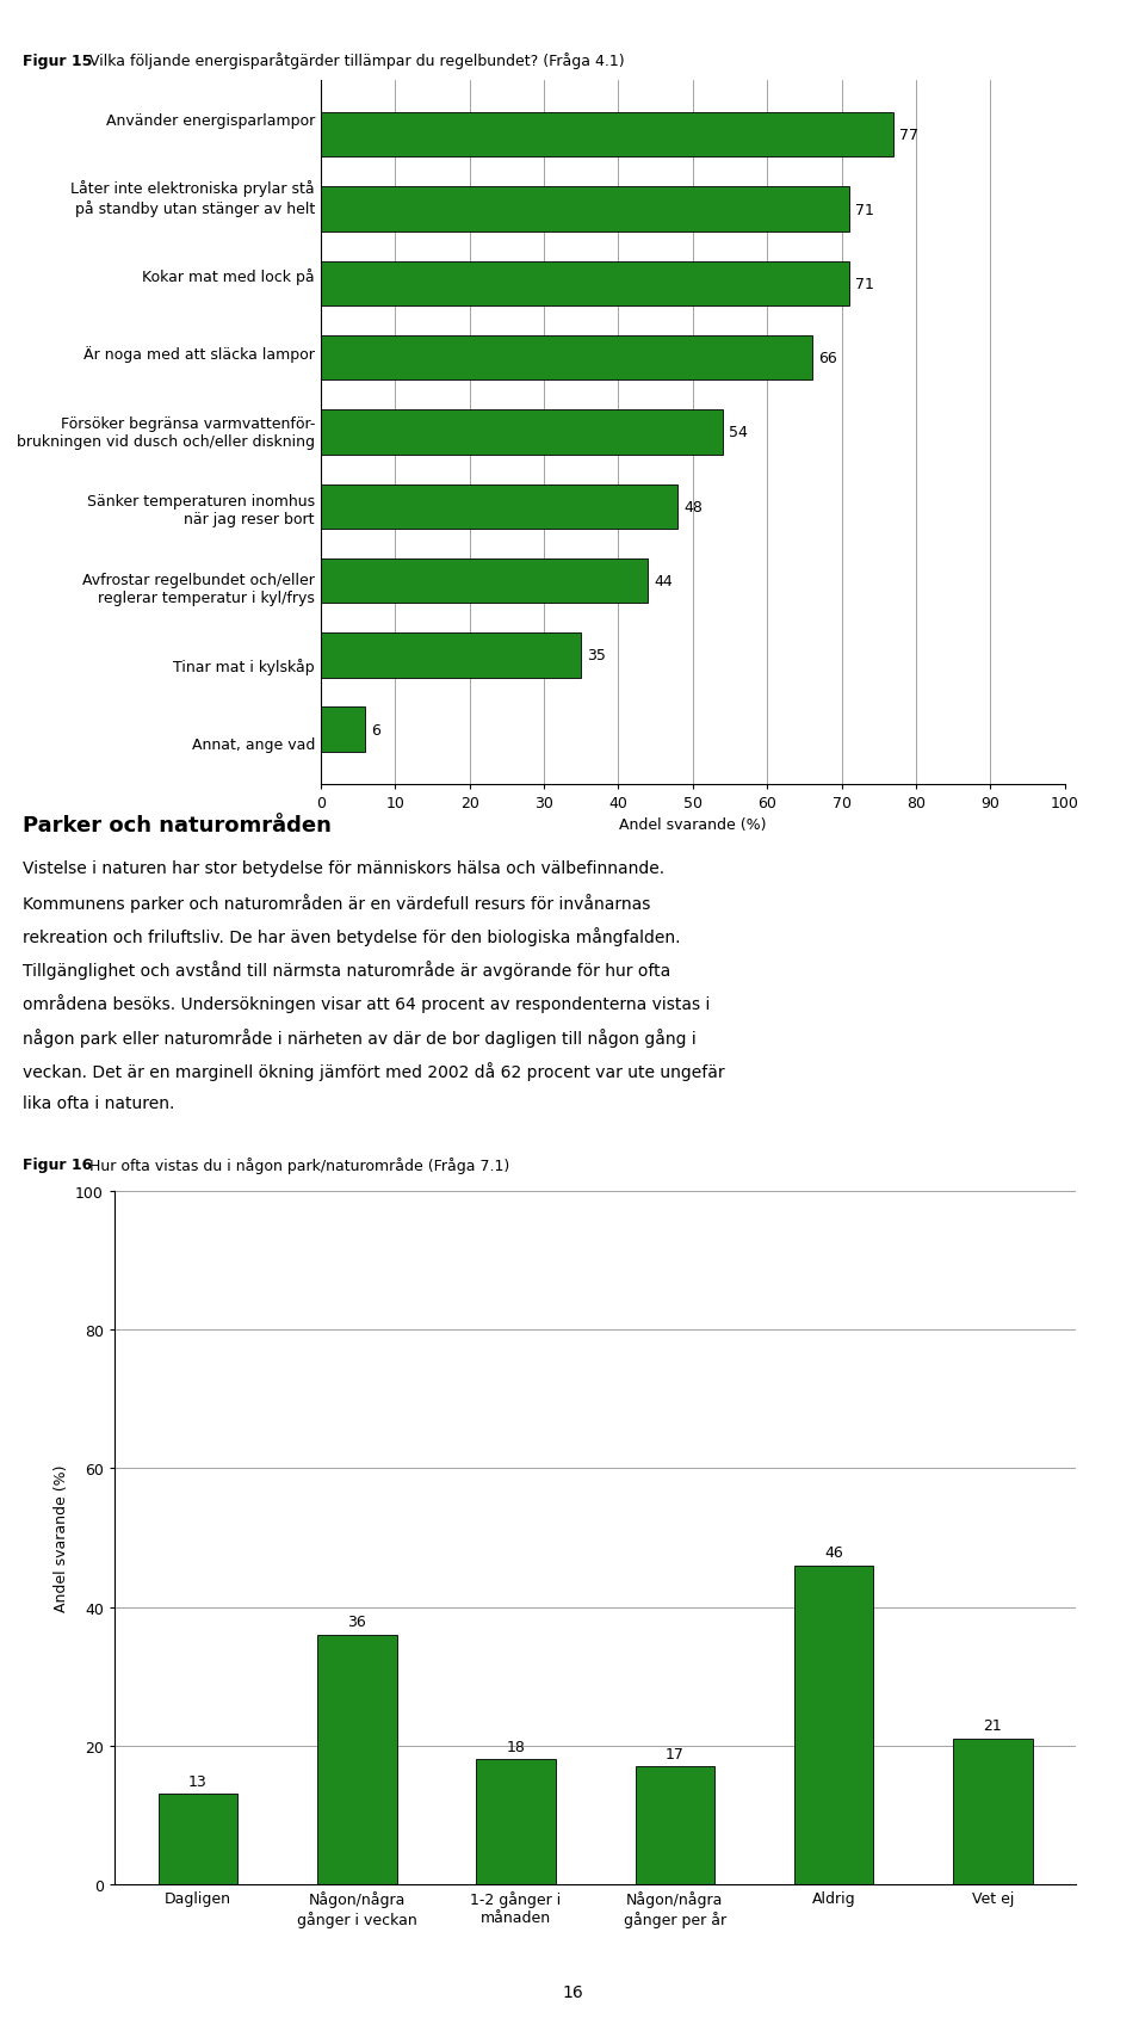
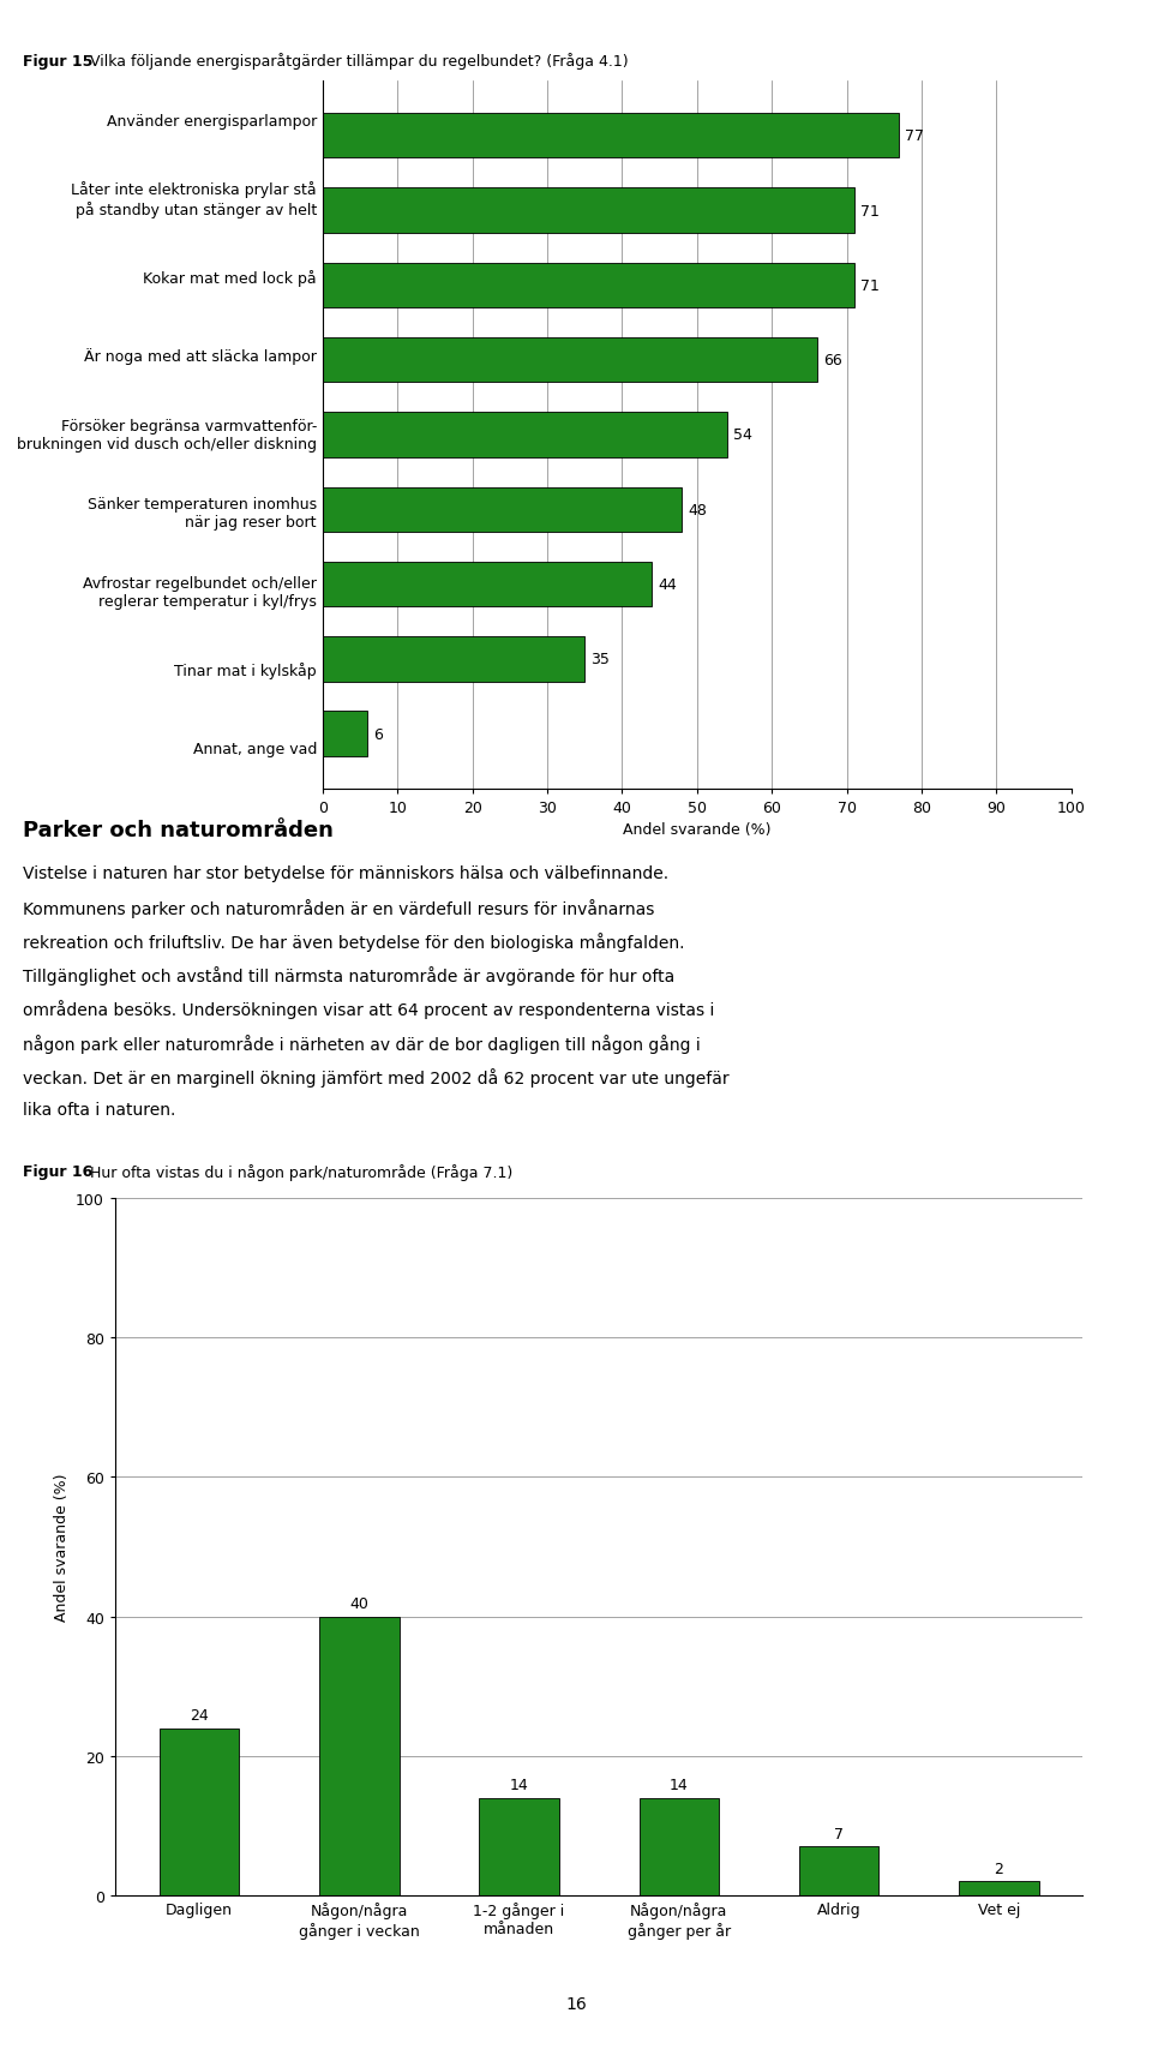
Dagligen: 13 -> 24
Någon/några gånger i veckan: 36 -> 40
1-2 gånger i månaden: 18 -> 14
Någon/några gånger per år: 17 -> 14
Aldrig: 46 -> 7
Vet ej: 21 -> 2
